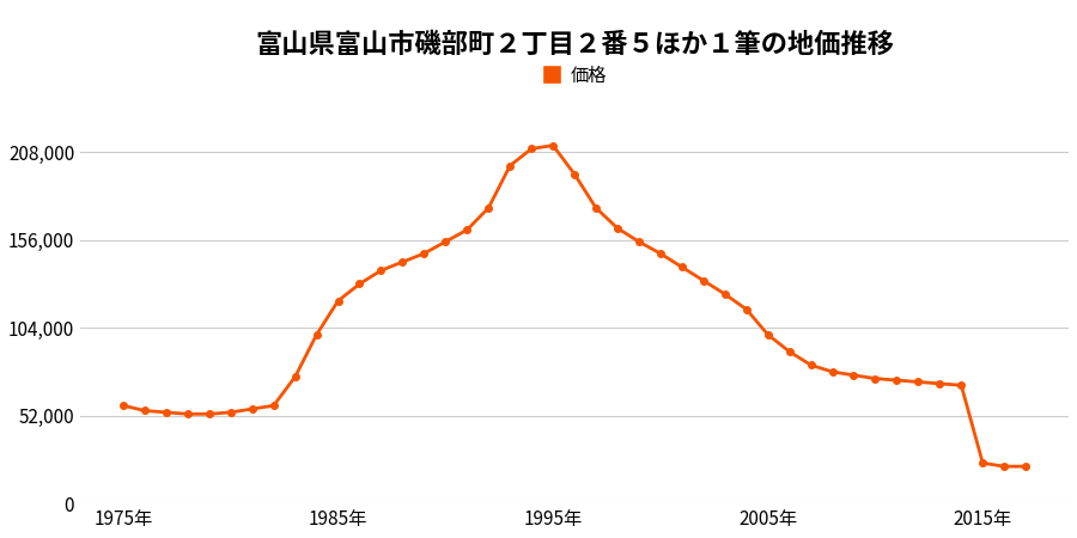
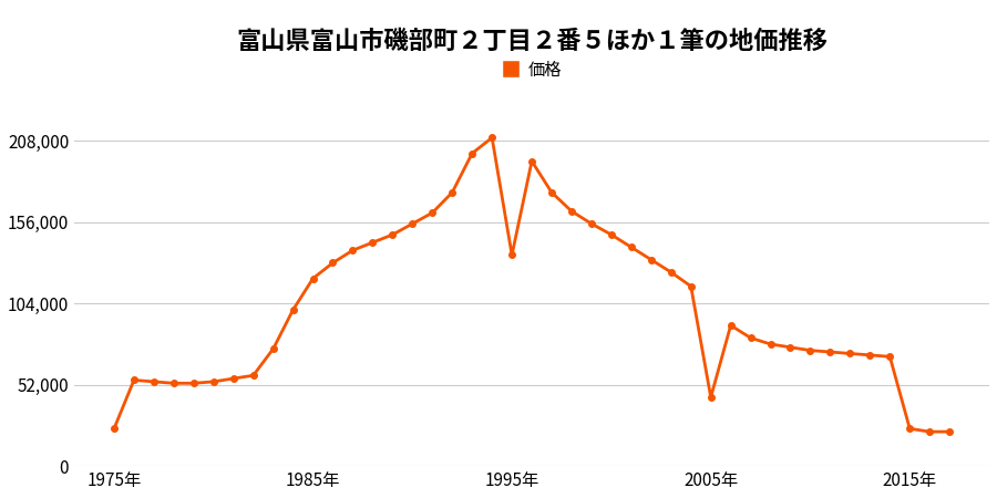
1975年: 58,000 -> 24,000
1995年: 212,000 -> 135,000
2005年: 100,000 -> 44,000
